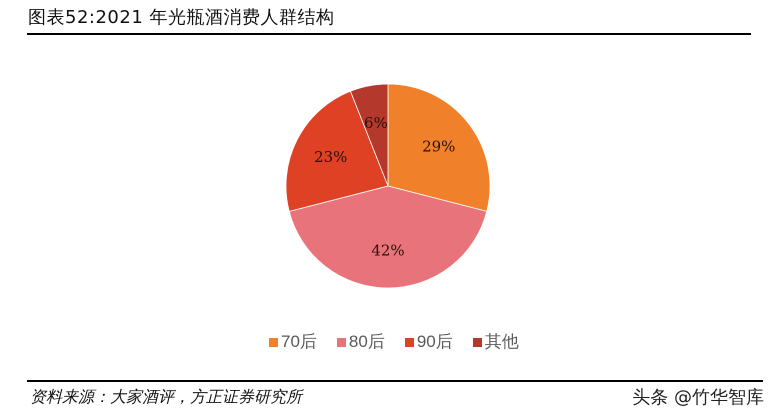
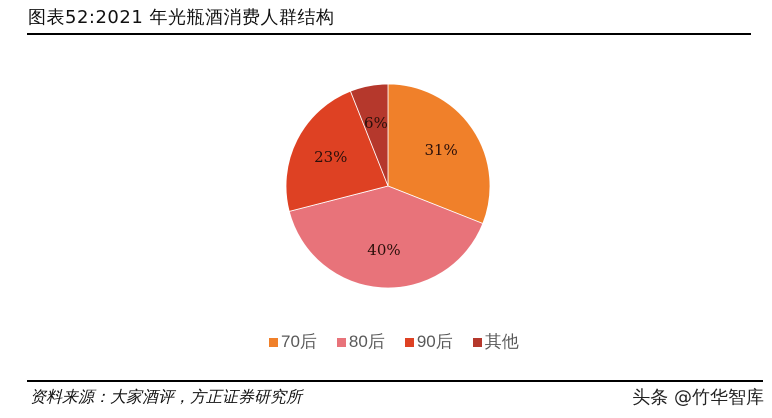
70后: 29% -> 31%
80后: 42% -> 40%
